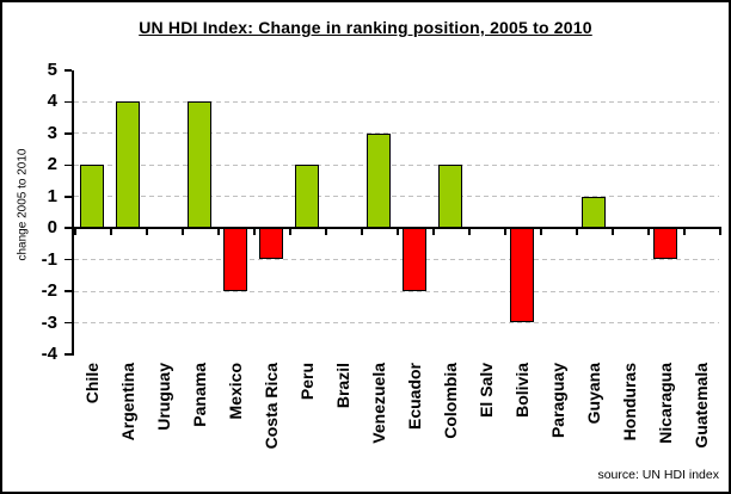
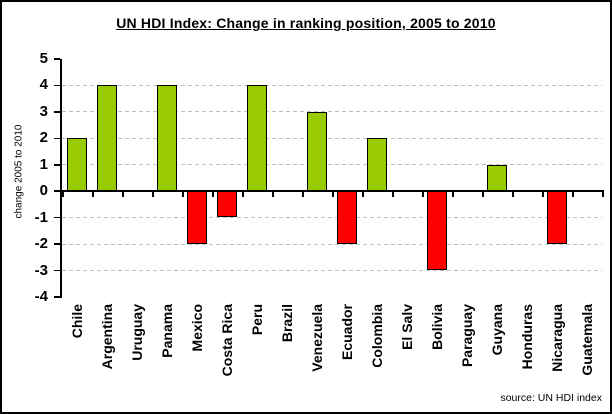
Peru: 2 -> 4
Nicaragua: -1 -> -2
